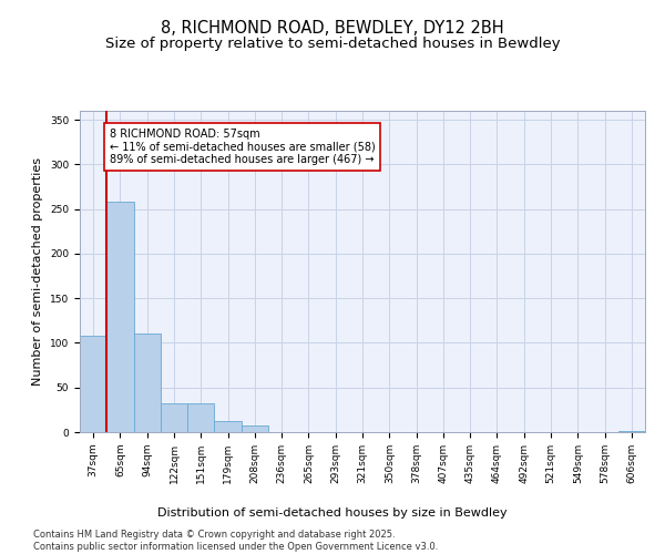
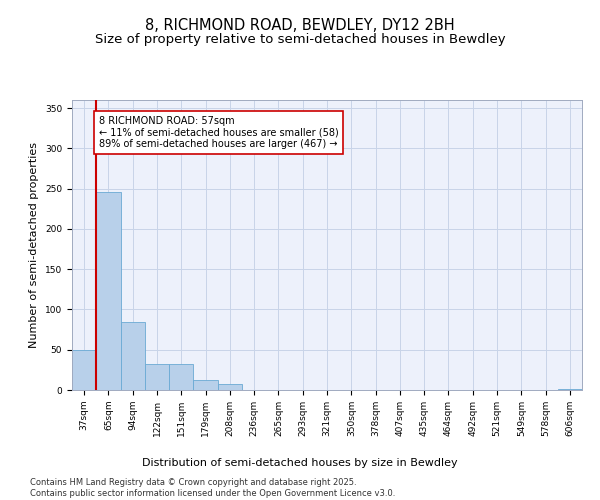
37sqm: 108 -> 50
65sqm: 258 -> 246
94sqm: 110 -> 84
